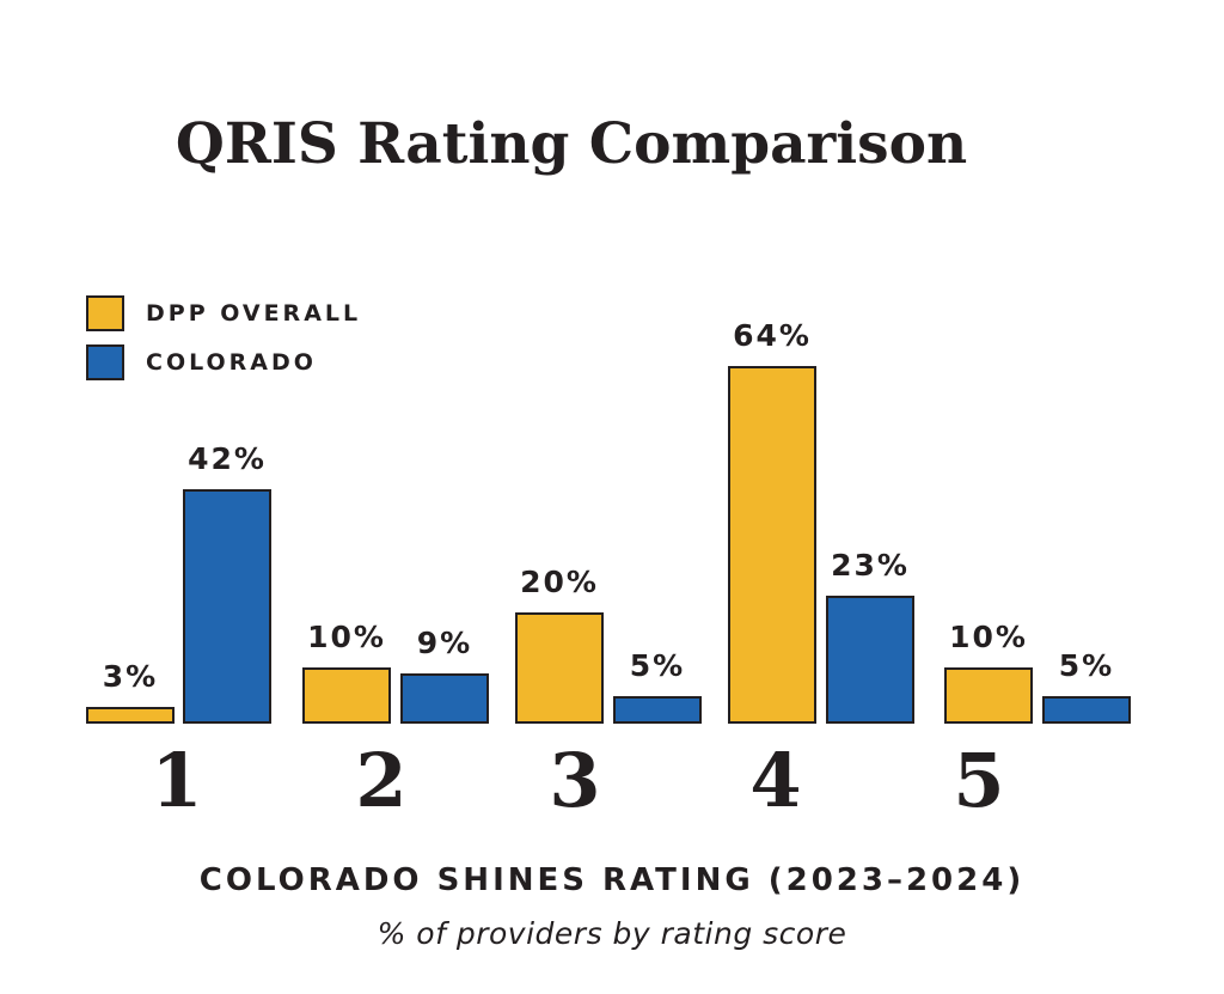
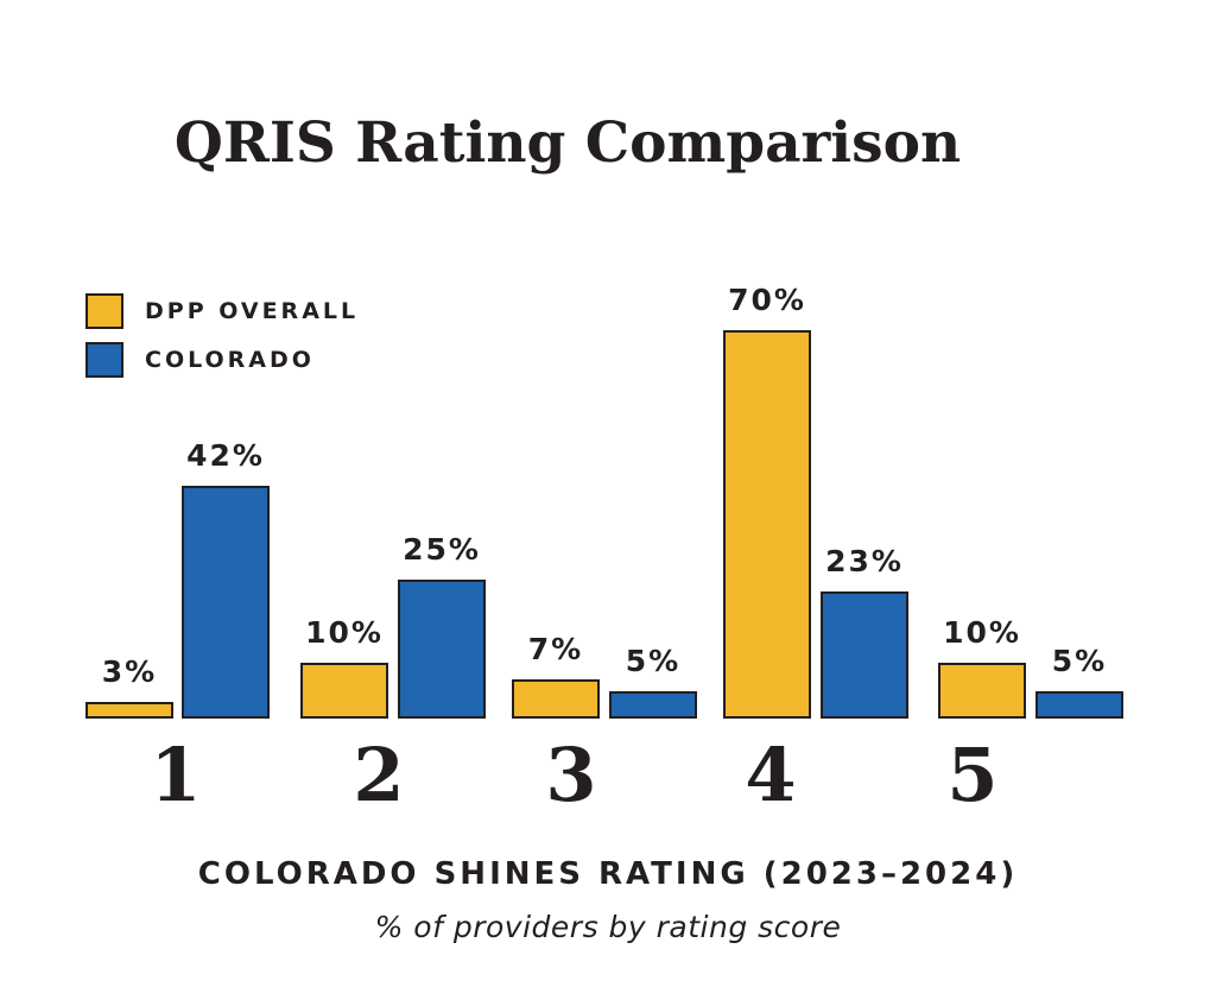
COLORADO/2: 9% -> 25%
DPP OVERALL/3: 20% -> 7%
DPP OVERALL/4: 64% -> 70%
